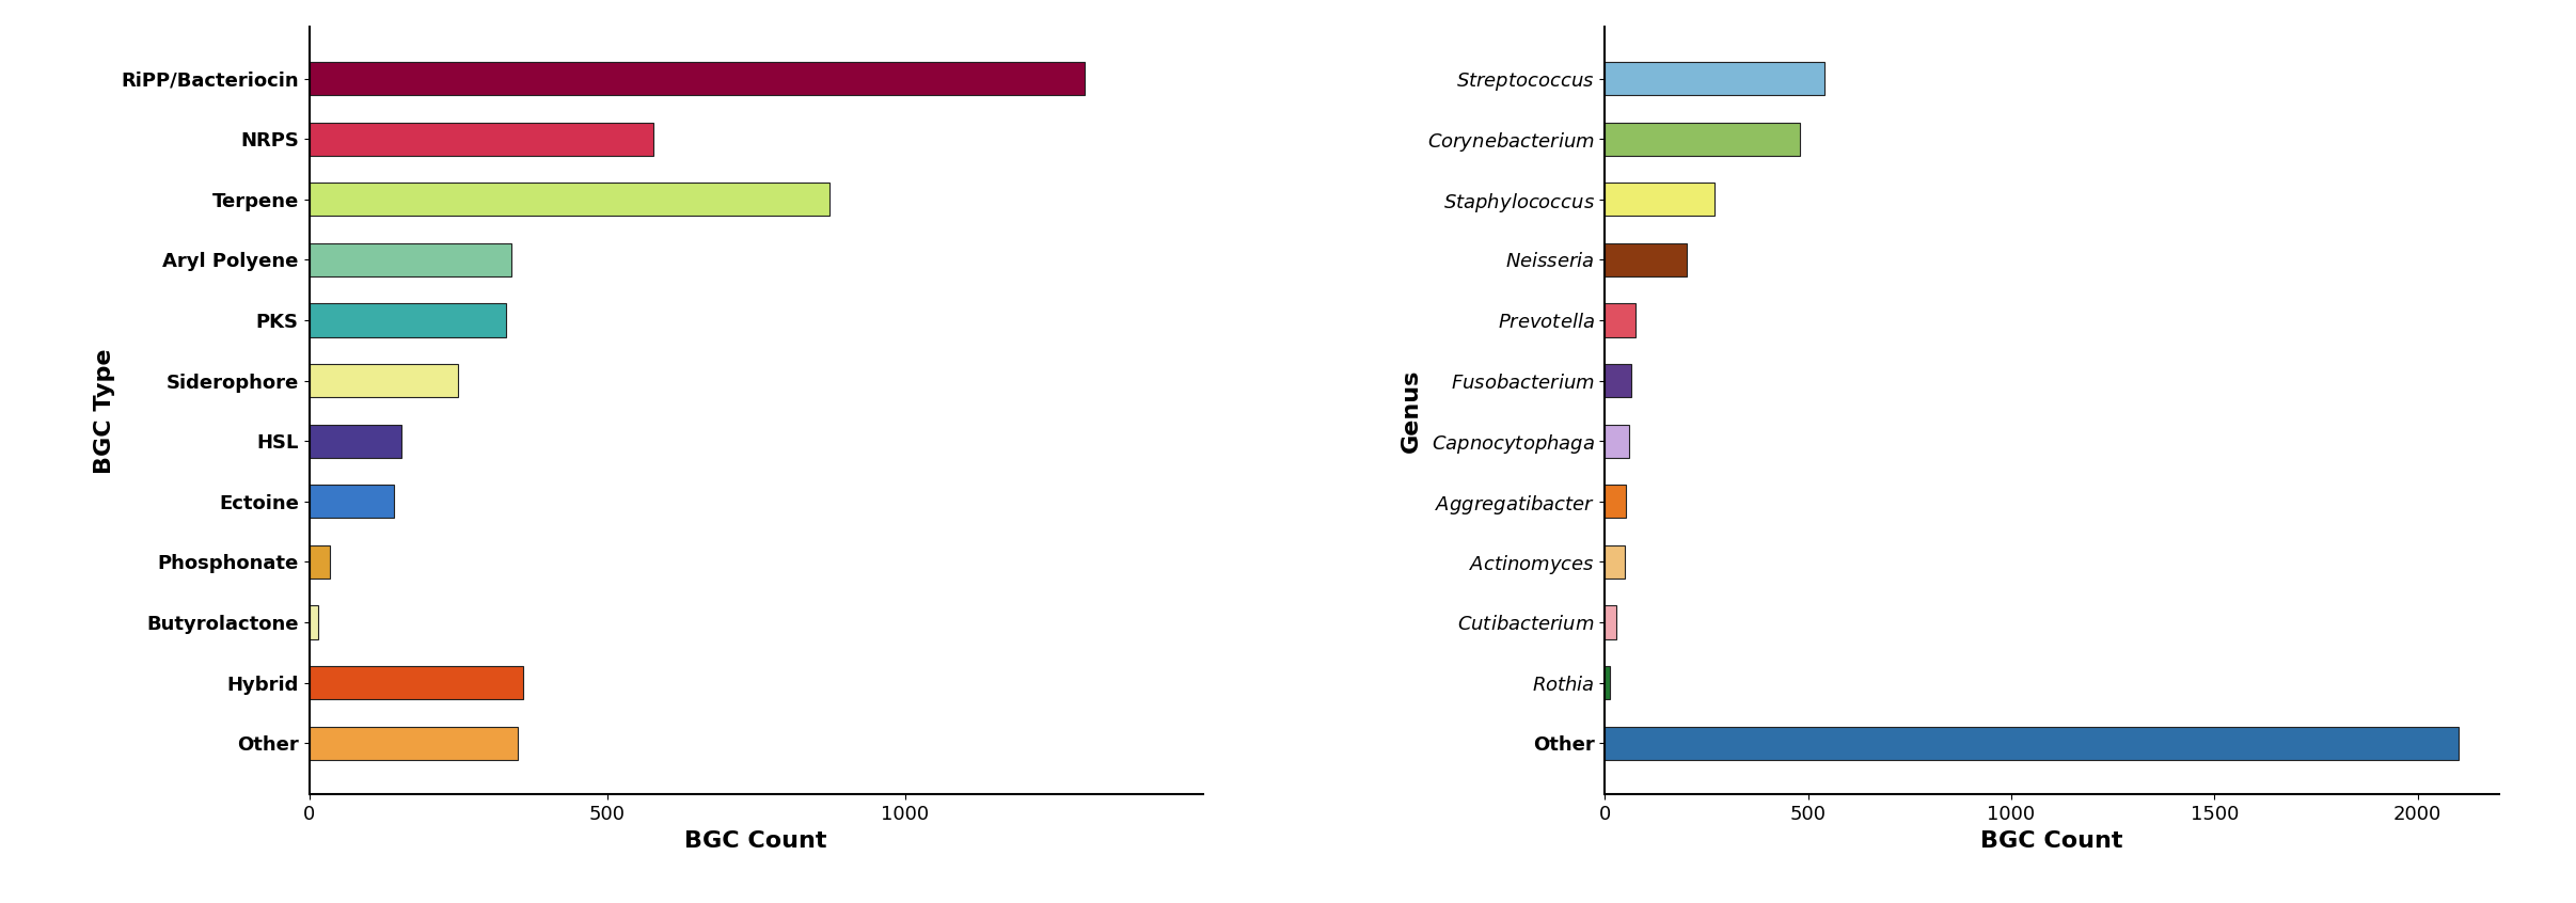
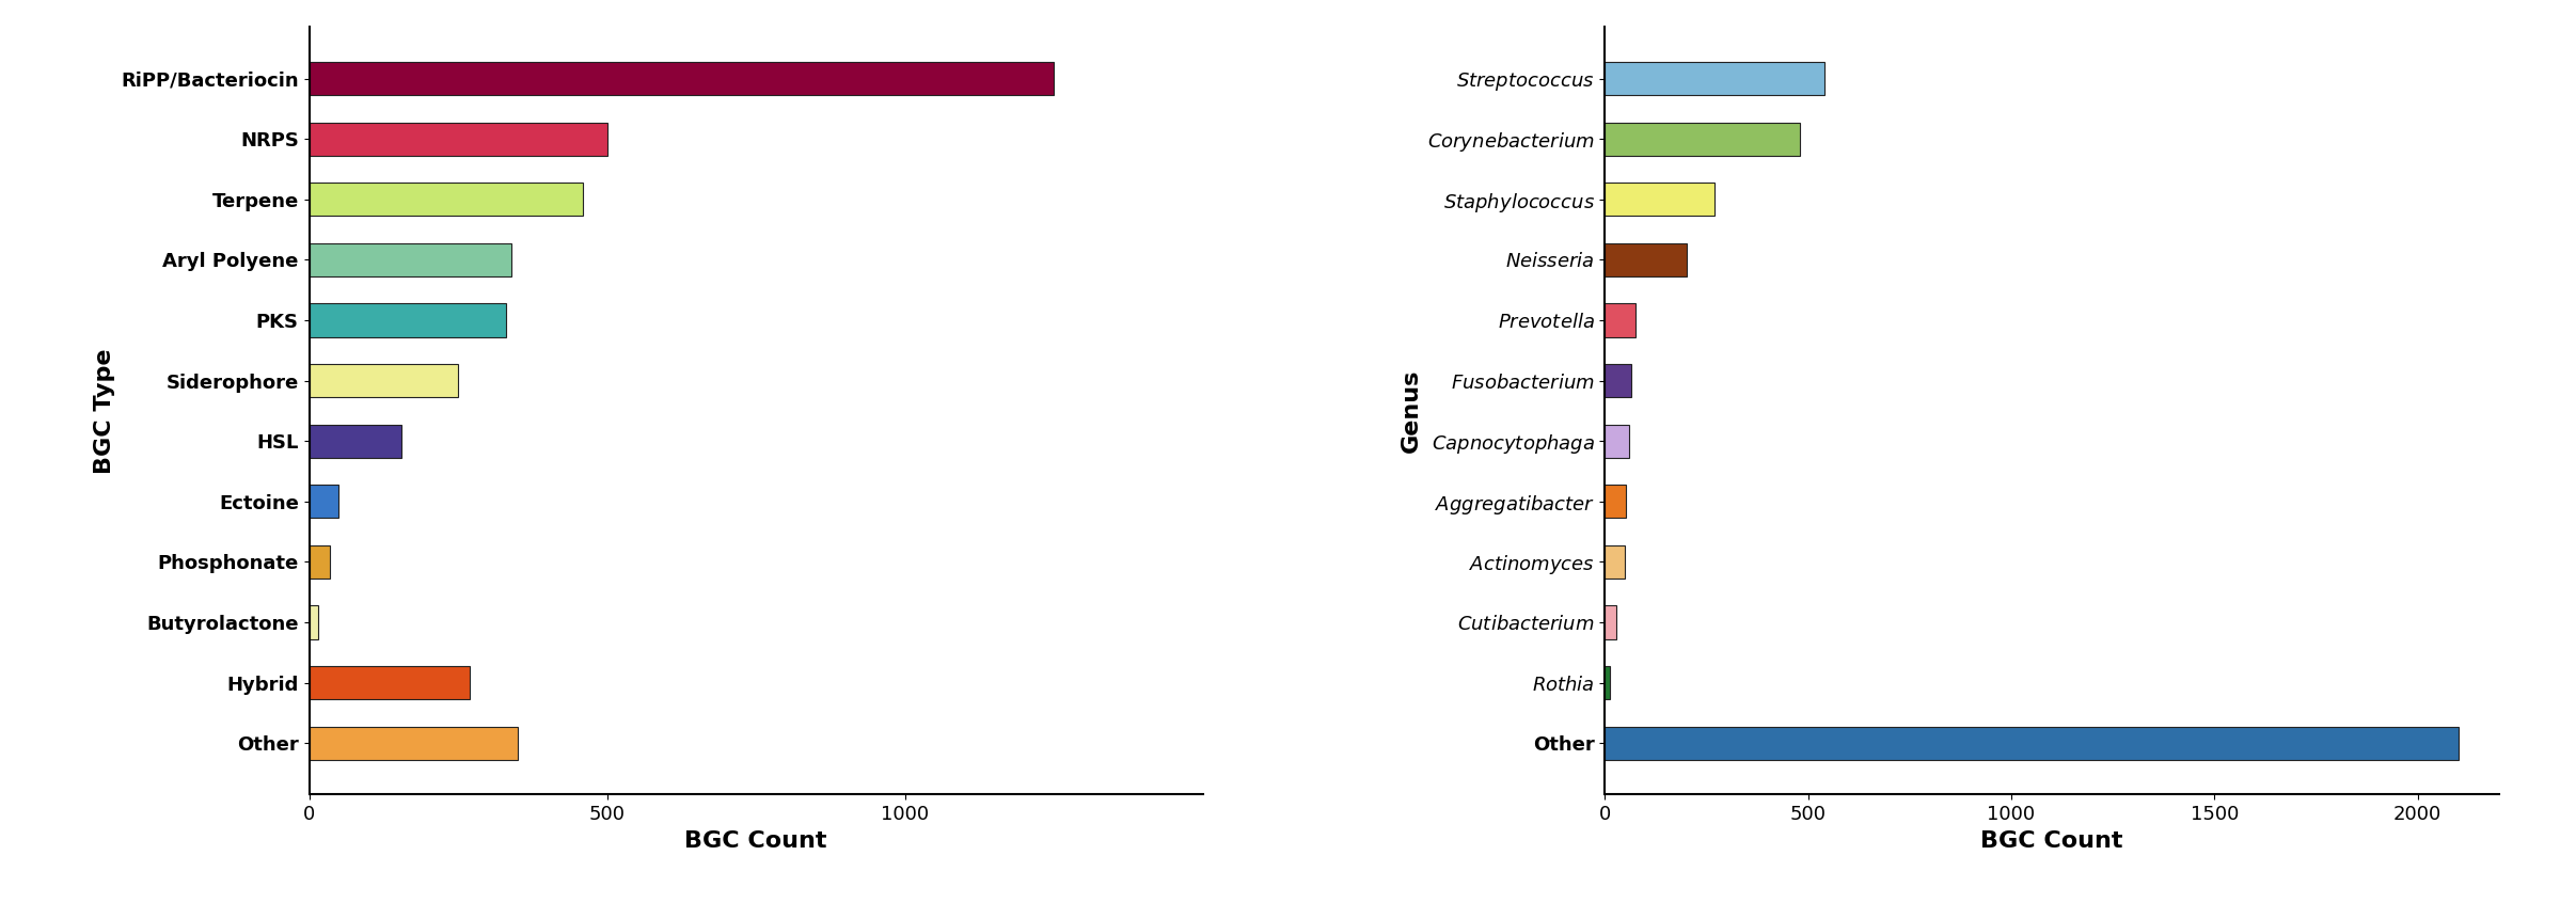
RiPP/Bacteriocin: 1302 -> 1250
NRPS: 578 -> 500
Terpene: 874 -> 460
Ectoine: 142 -> 50
Hybrid: 360 -> 270
